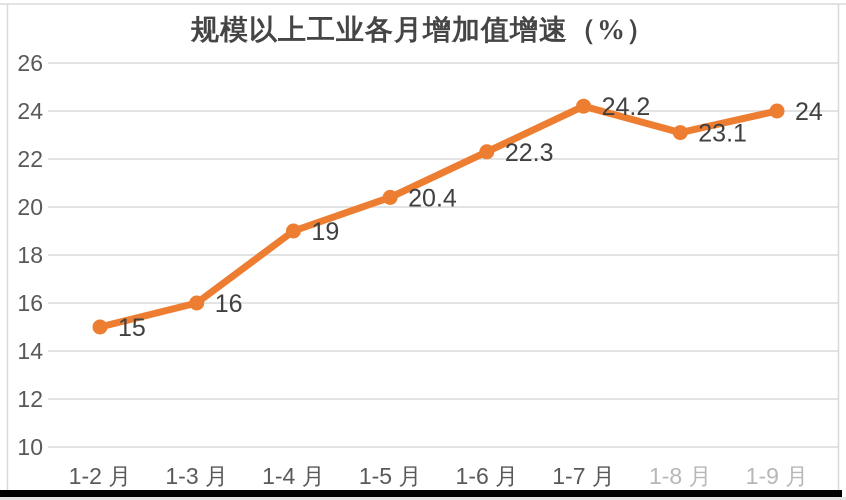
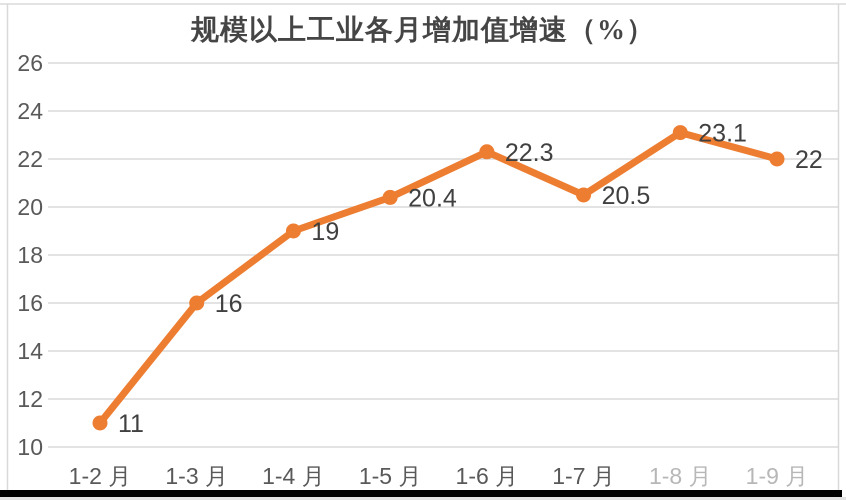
1-2 月: 15 -> 11
1-7 月: 24.2 -> 20.5
1-9 月: 24 -> 22
